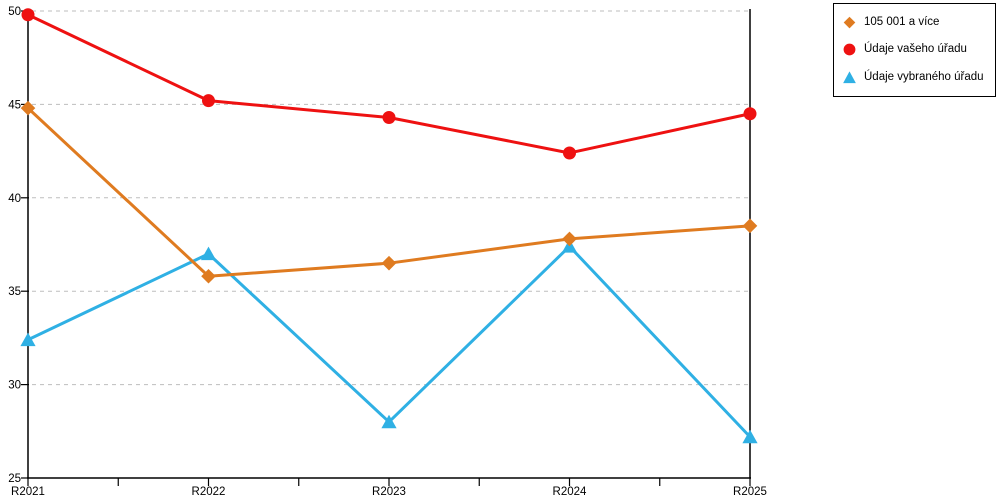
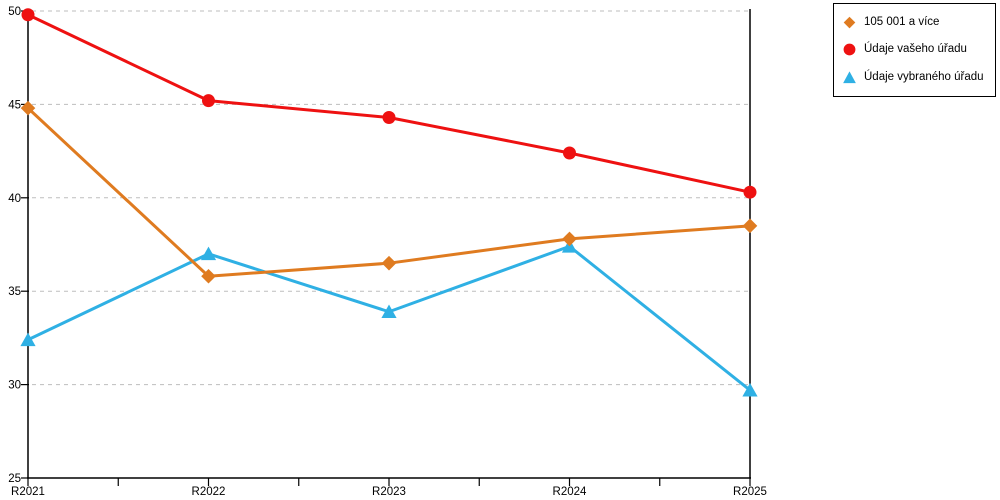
Údaje vybraného úřadu/R2023: 28.0 -> 33.9
Údaje vašeho úřadu/R2025: 44.5 -> 40.3
Údaje vybraného úřadu/R2025: 27.2 -> 29.7
